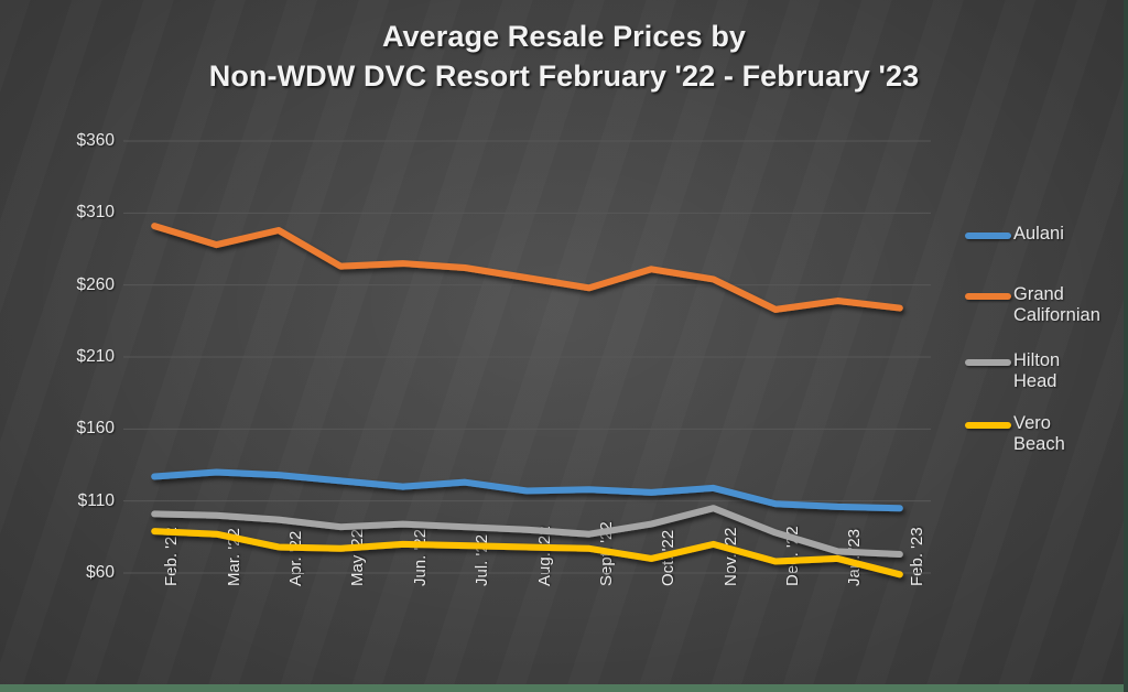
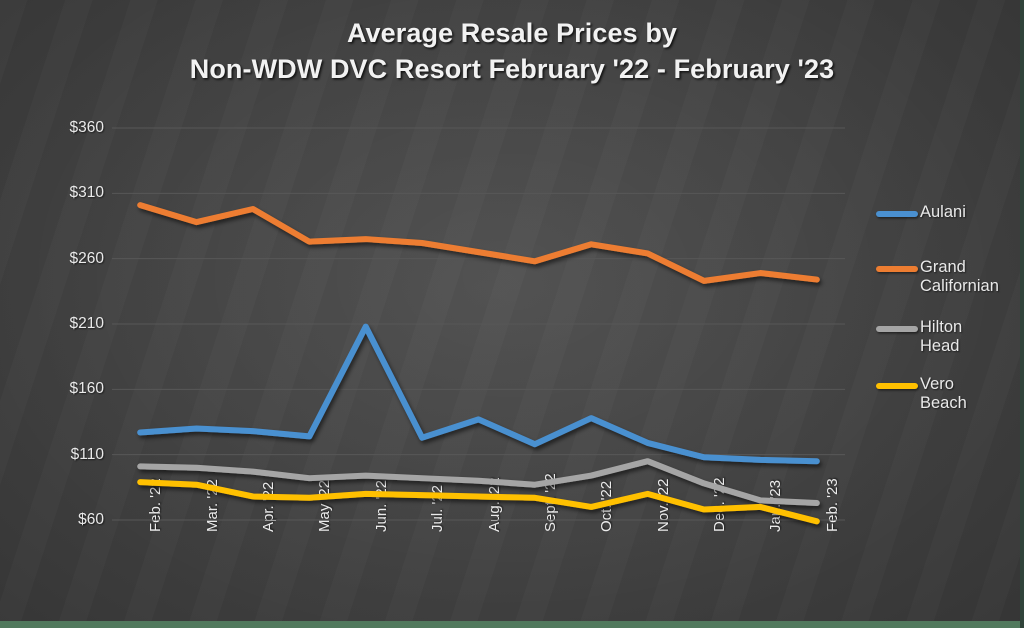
Aulani/Jun. '22: $120 -> $208
Aulani/Aug. '22: $117 -> $137
Aulani/Oct. '22: $116 -> $138
